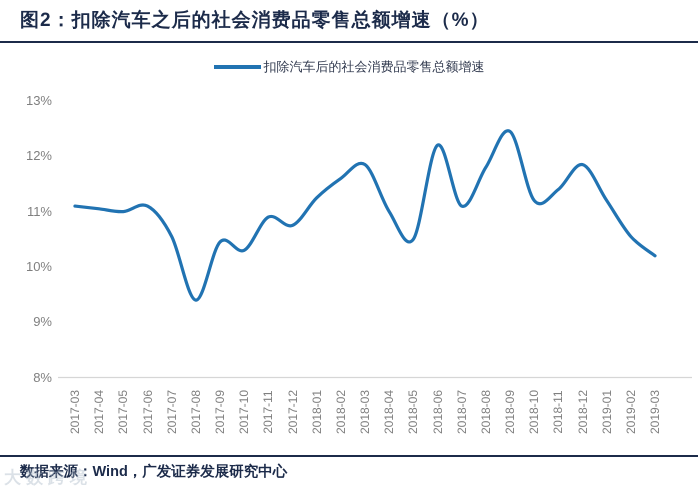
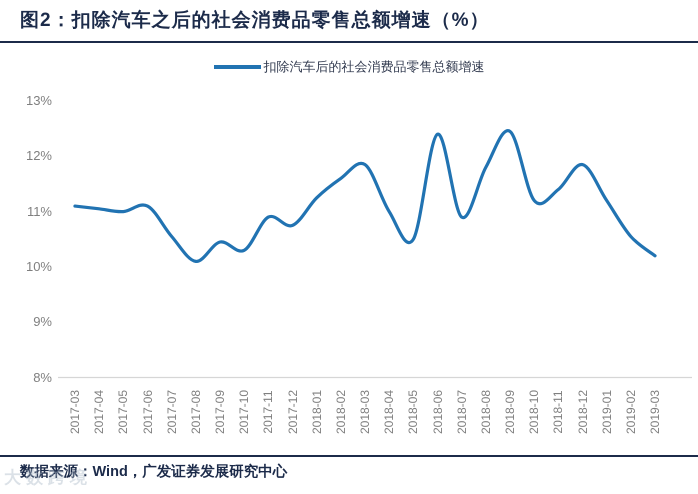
2017-08: 9.4% -> 10.1%
2018-06: 12.2% -> 12.4%
2018-07: 11.1% -> 10.9%
